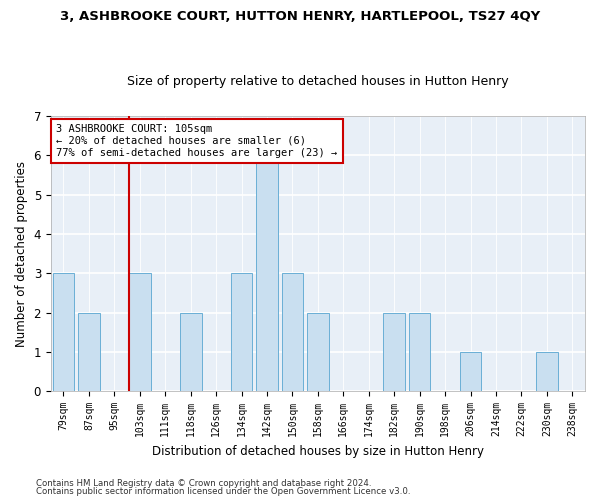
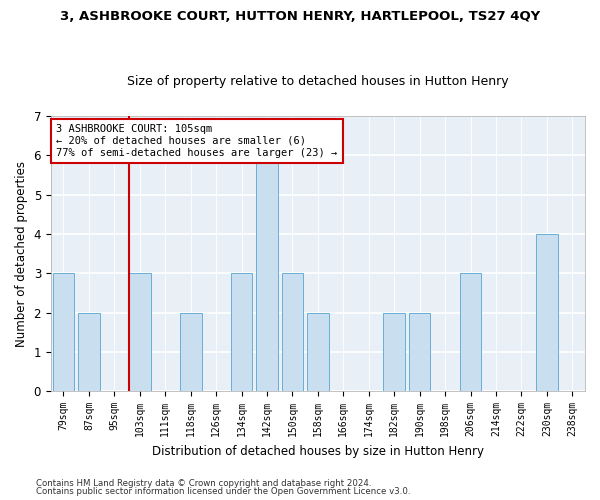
206sqm: 1 -> 3
230sqm: 1 -> 4
